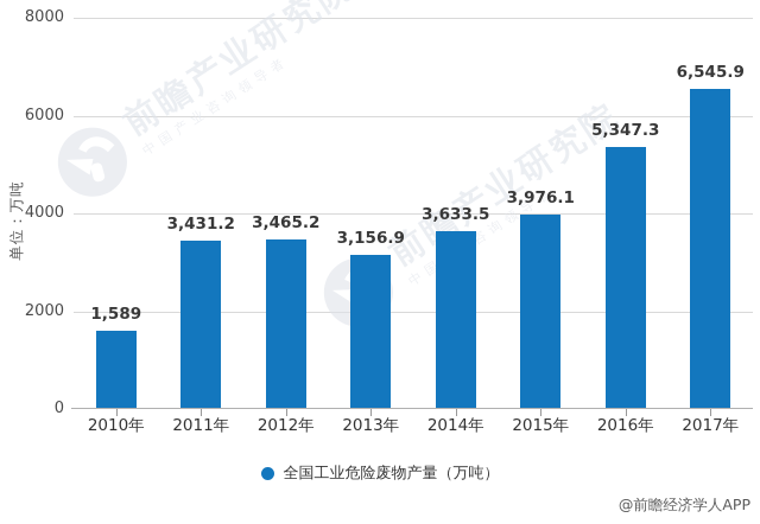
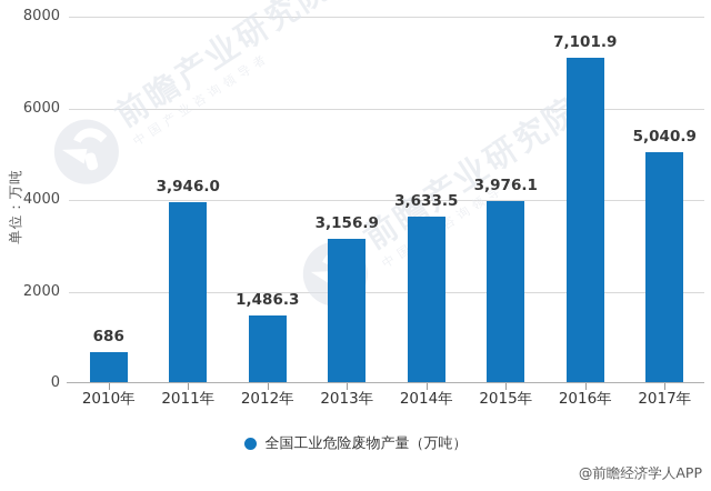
2010年: 1,589 -> 686
2011年: 3,431.2 -> 3,946.0
2012年: 3,465.2 -> 1,486.3
2016年: 5,347.3 -> 7,101.9
2017年: 6,545.9 -> 5,040.9
